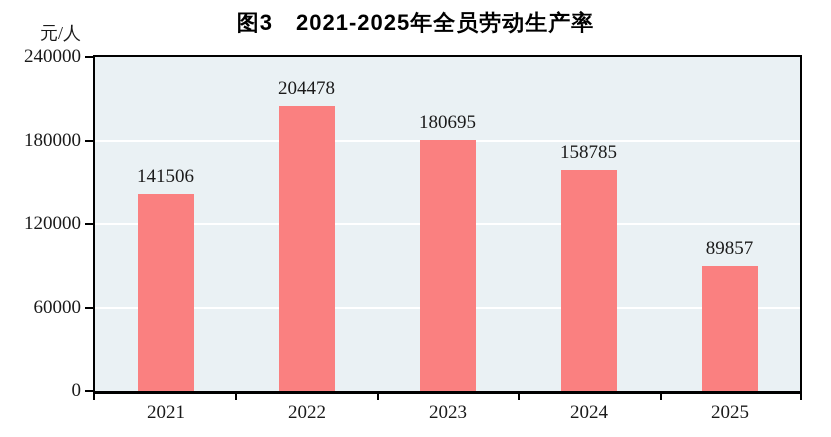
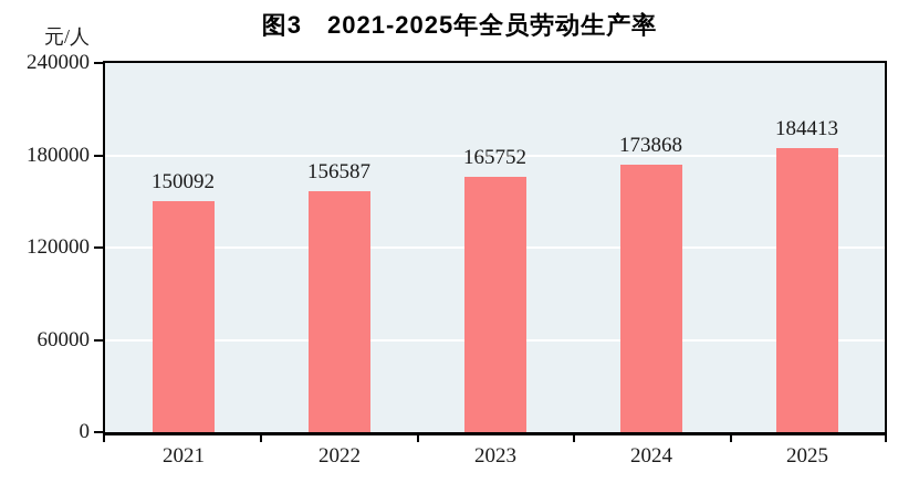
2021: 141506 -> 150092
2022: 204478 -> 156587
2023: 180695 -> 165752
2024: 158785 -> 173868
2025: 89857 -> 184413
